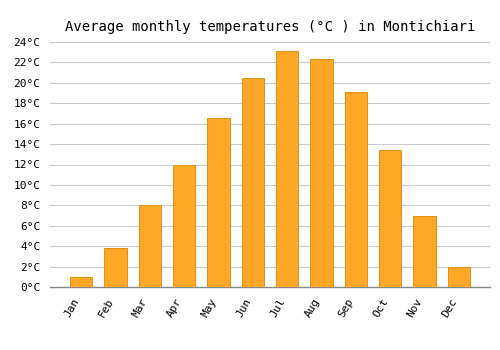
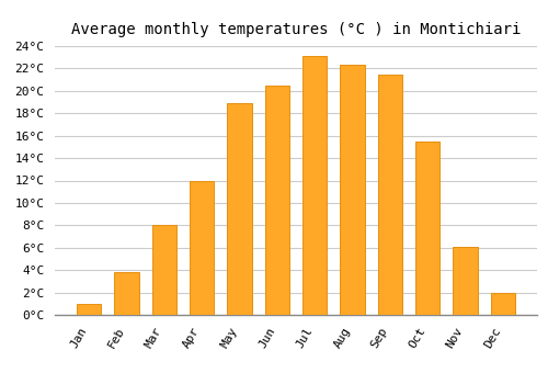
May: 16.6°C -> 18.9°C
Sep: 19.1°C -> 21.5°C
Oct: 13.4°C -> 15.5°C
Nov: 7.0°C -> 6.1°C
